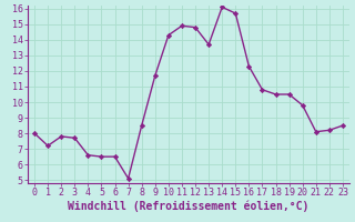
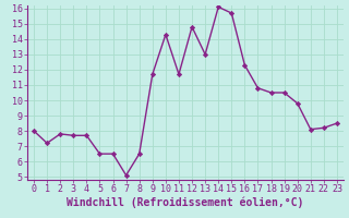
4: 6.6 -> 7.7
8: 8.5 -> 6.5
11: 14.9 -> 11.7
13: 13.7 -> 13.0
